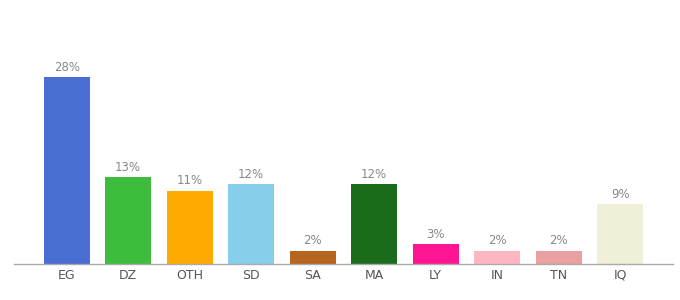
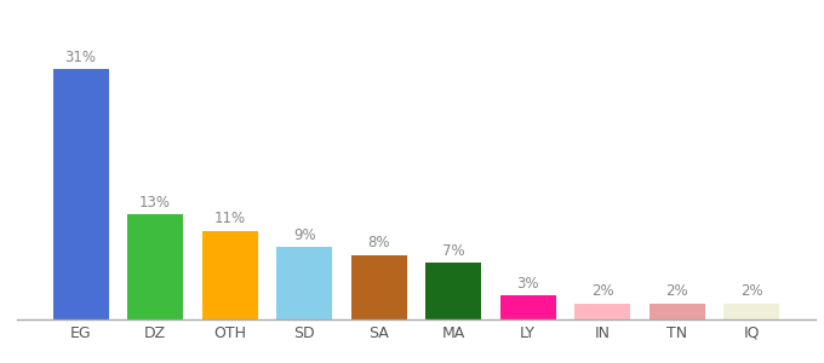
EG: 28% -> 31%
SD: 12% -> 9%
SA: 2% -> 8%
MA: 12% -> 7%
IQ: 9% -> 2%
